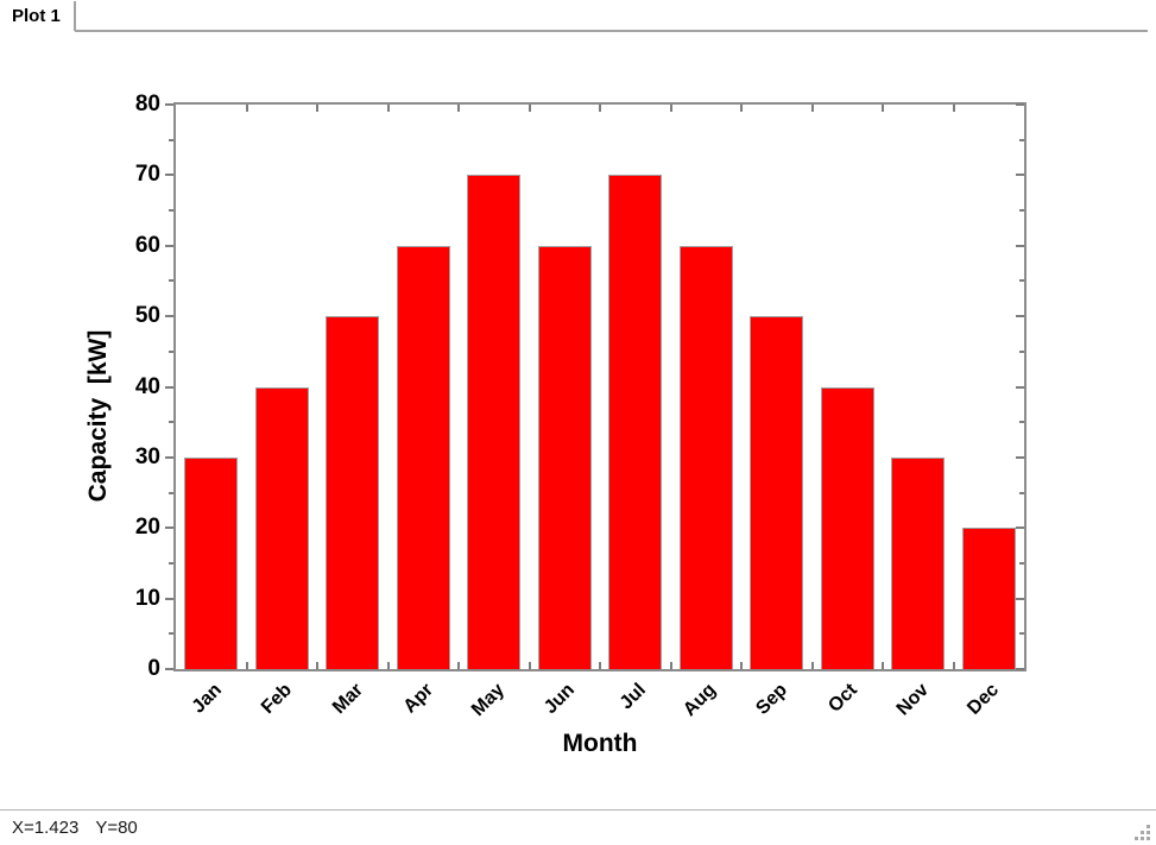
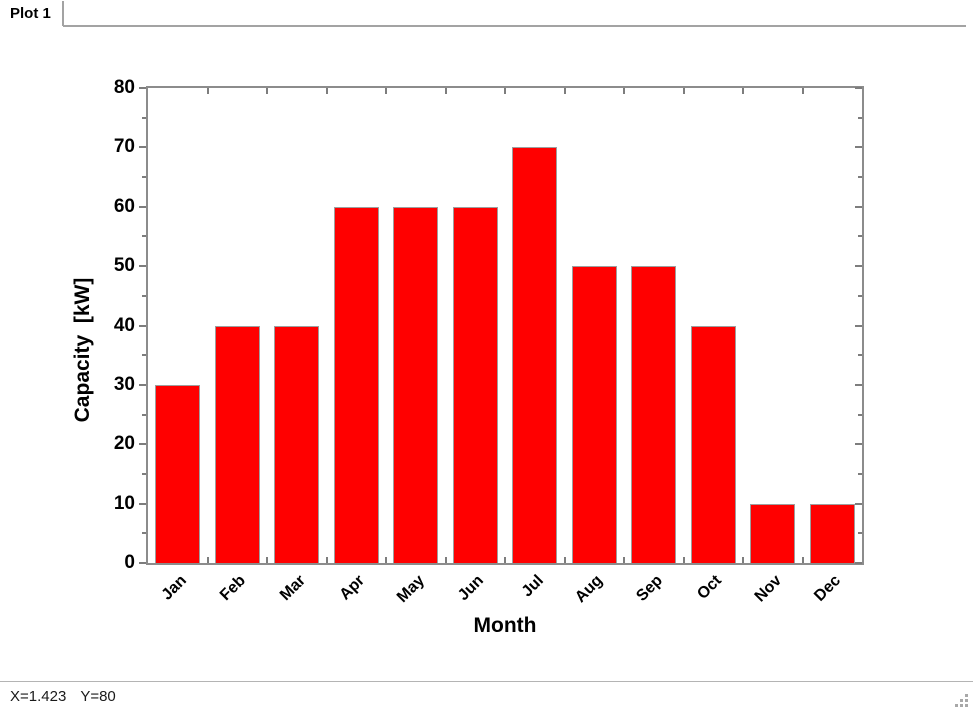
Mar: 50 -> 40
May: 70 -> 60
Aug: 60 -> 50
Nov: 30 -> 10
Dec: 20 -> 10
